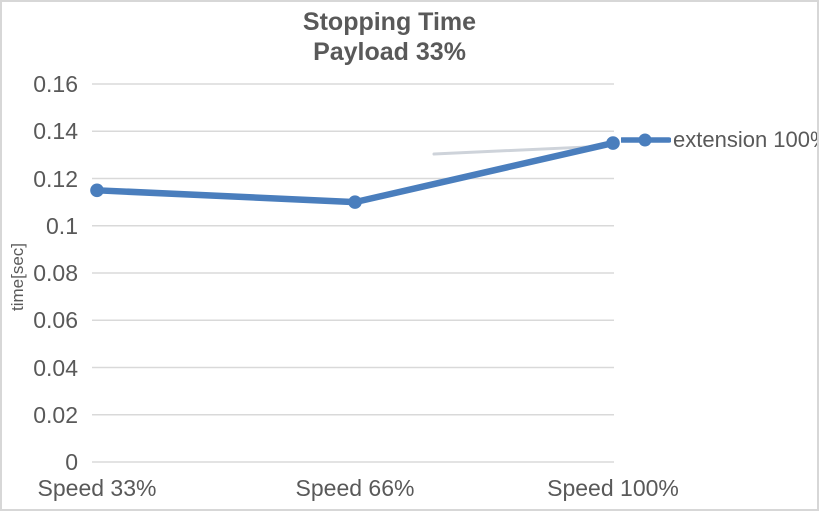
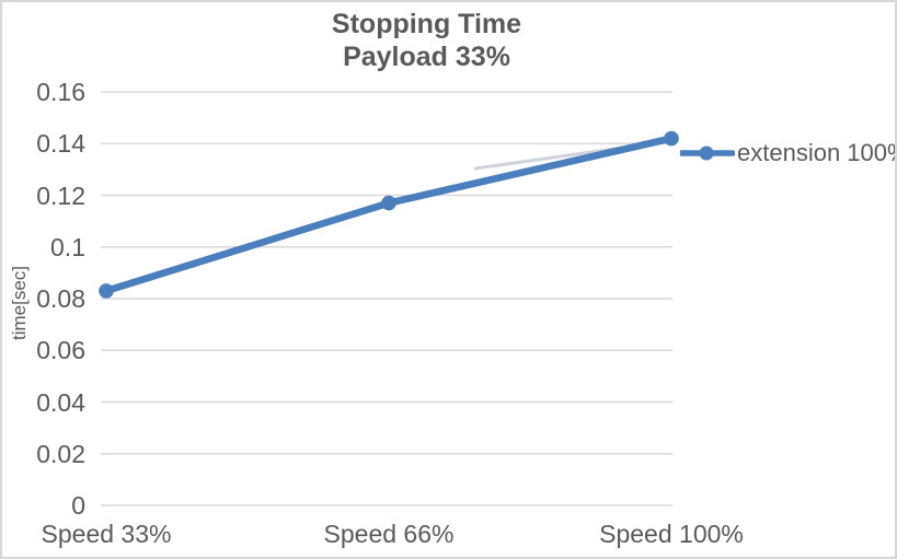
Speed 33%: 0.115 -> 0.083
Speed 66%: 0.110 -> 0.117
Speed 100%: 0.135 -> 0.142
